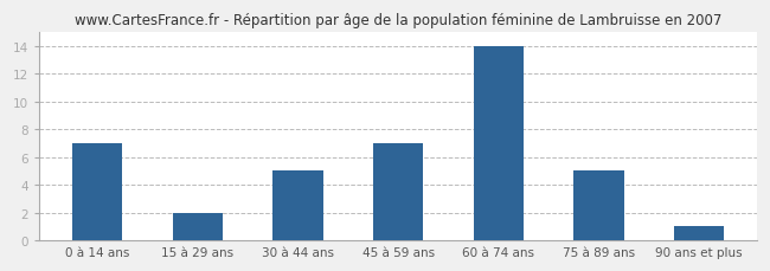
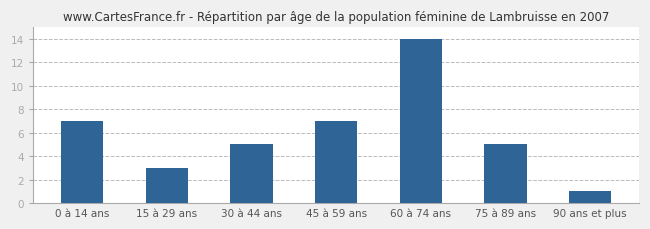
15 à 29 ans: 2 -> 3
